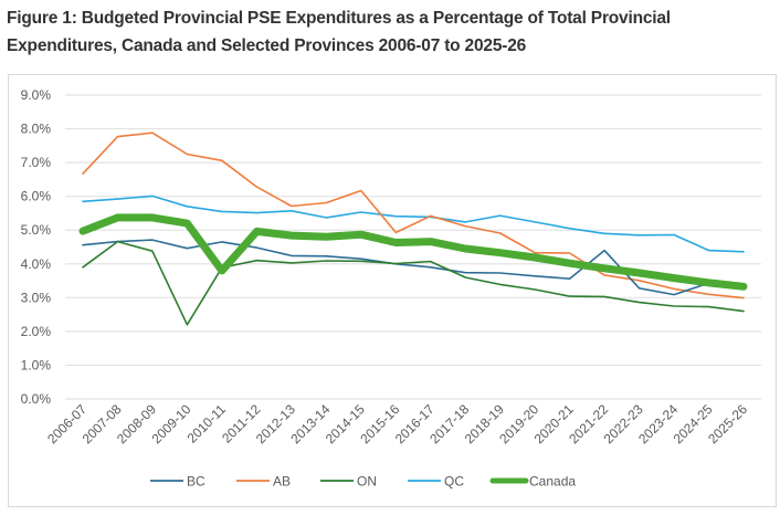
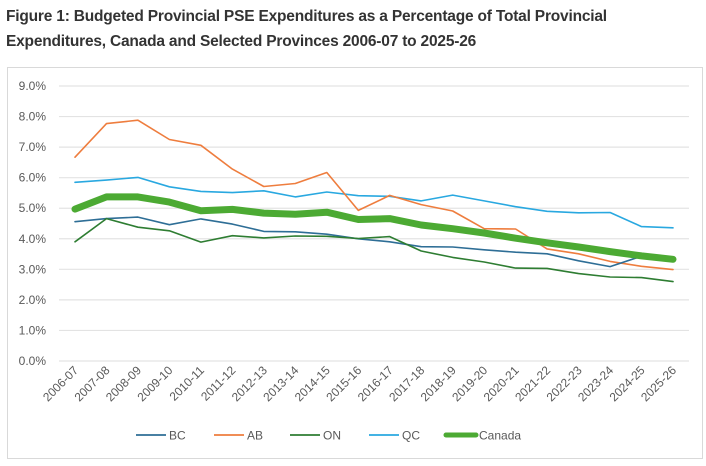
ON/2009-10: 2.2% -> 4.3%
Canada/2010-11: 3.8% -> 4.9%
BC/2021-22: 4.4% -> 3.5%
